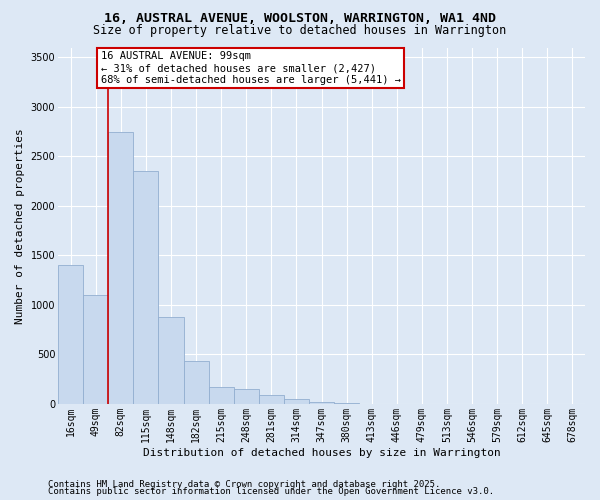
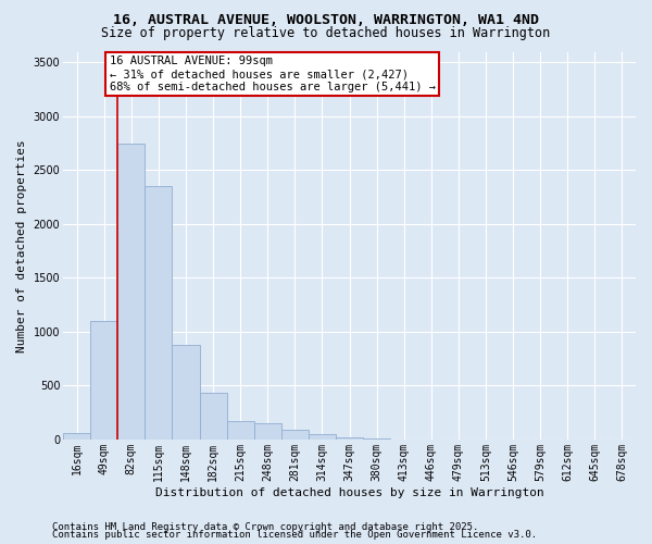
16sqm: 1400 -> 60
